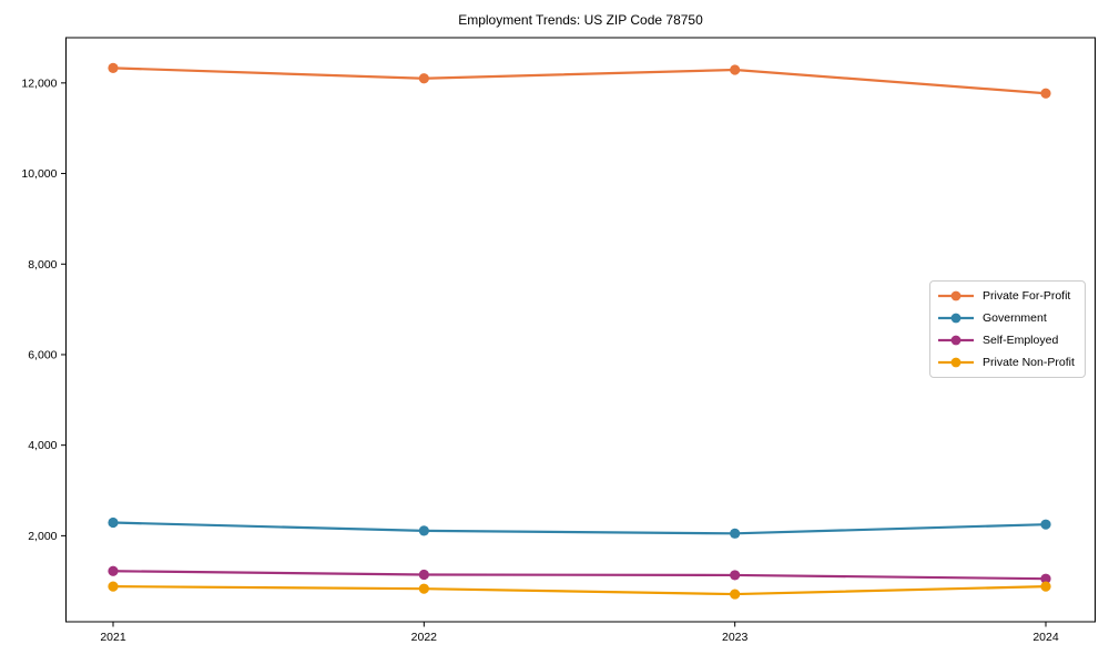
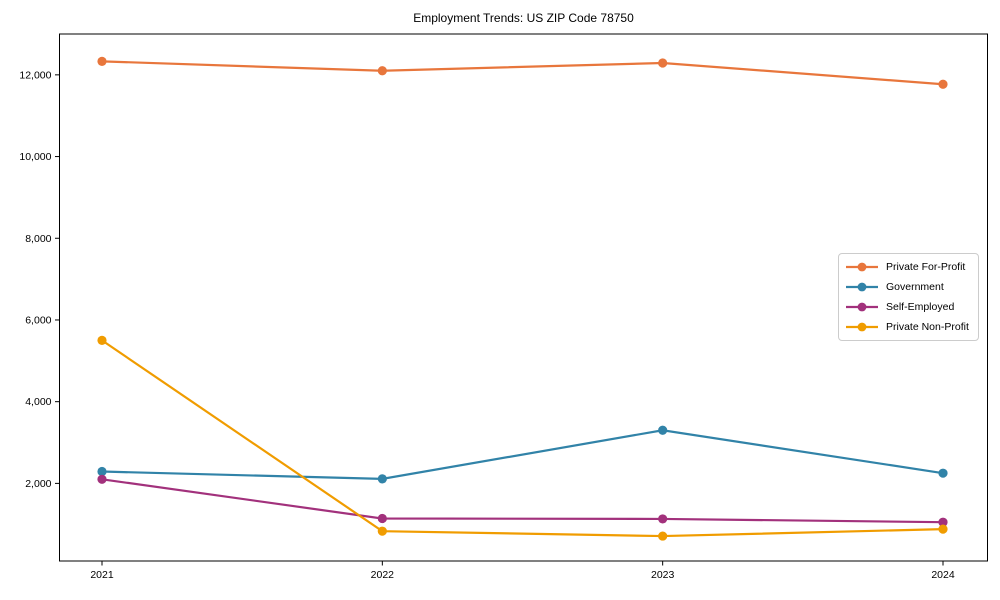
Self-Employed/2021: 1200 -> 2100
Private Non-Profit/2021: 900 -> 5500
Government/2023: 2000 -> 3300
